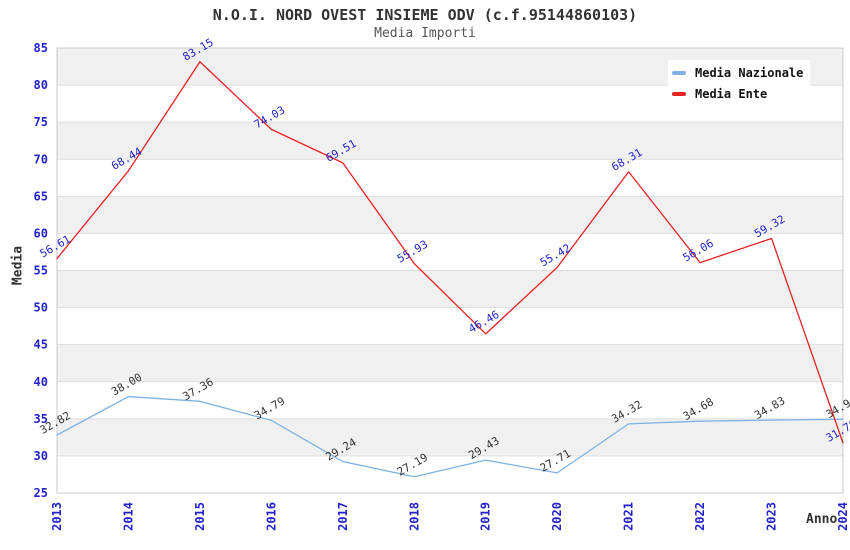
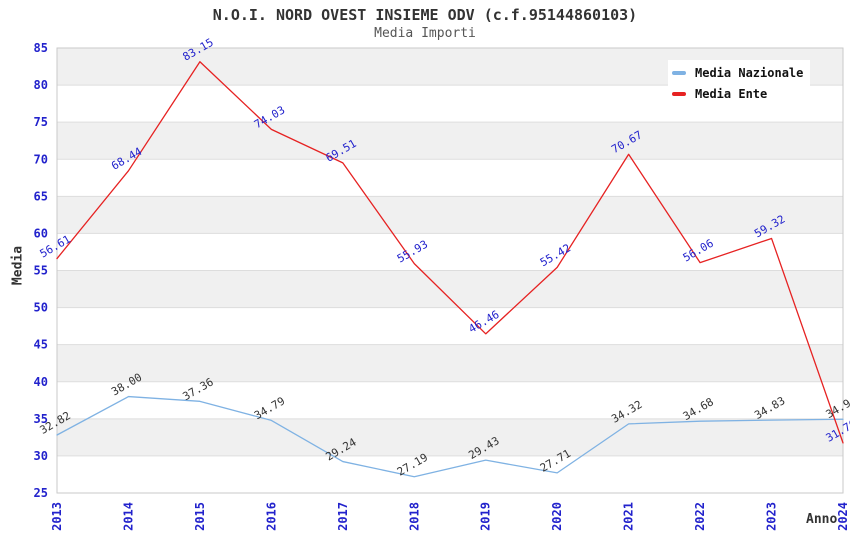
Media Ente/2021: 68.31 -> 70.67
